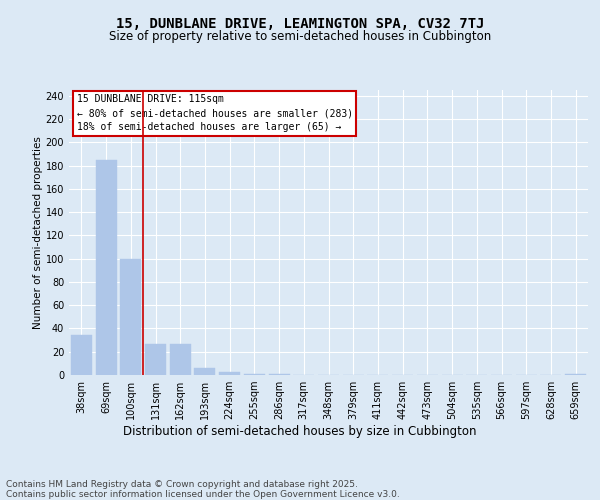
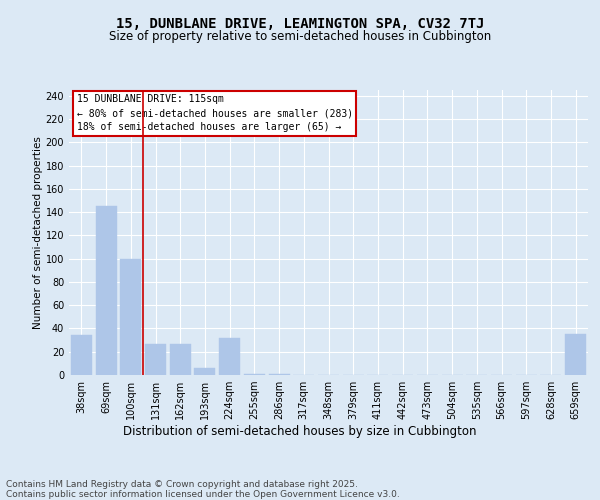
69sqm: 185 -> 145
224sqm: 3 -> 32
659sqm: 1 -> 35
